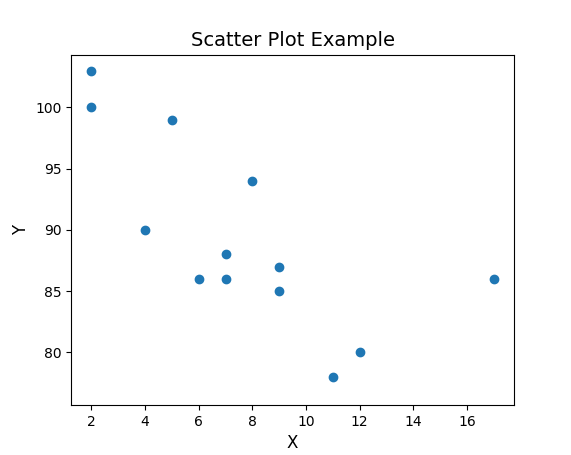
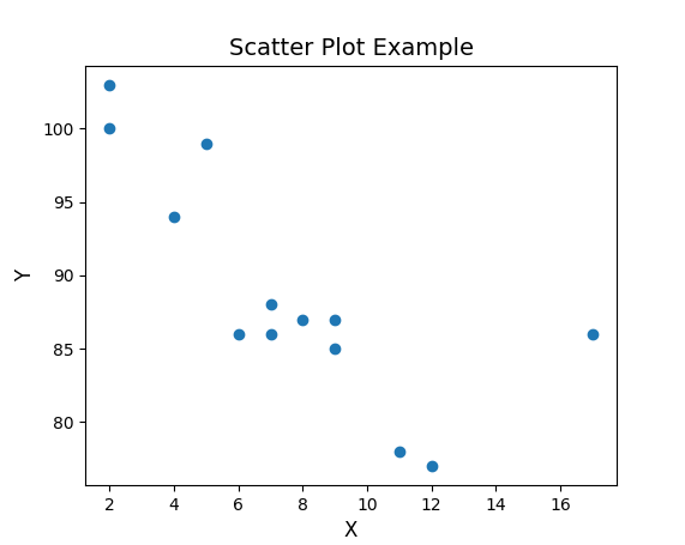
4: 90 -> 94
8: 94 -> 87
12: 80 -> 77
